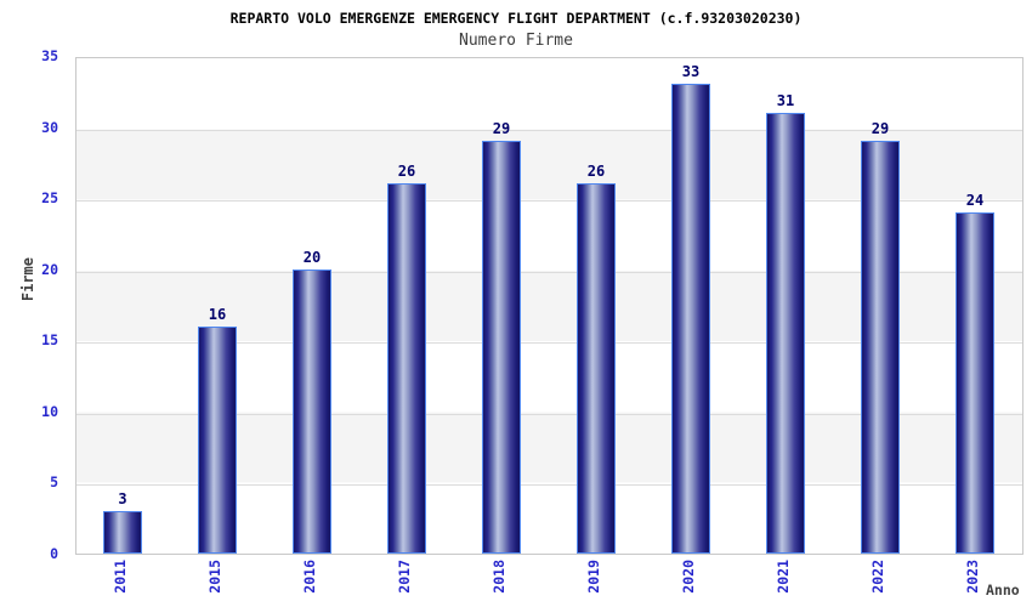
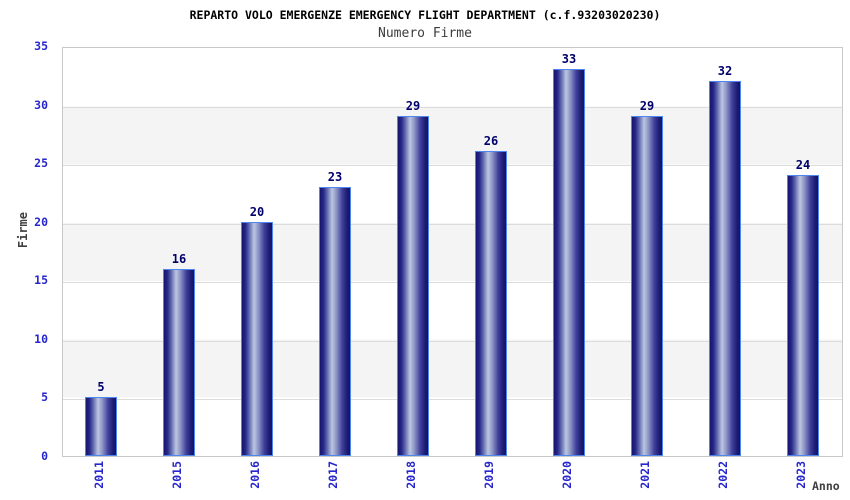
2011: 3 -> 5
2017: 26 -> 23
2021: 31 -> 29
2022: 29 -> 32
